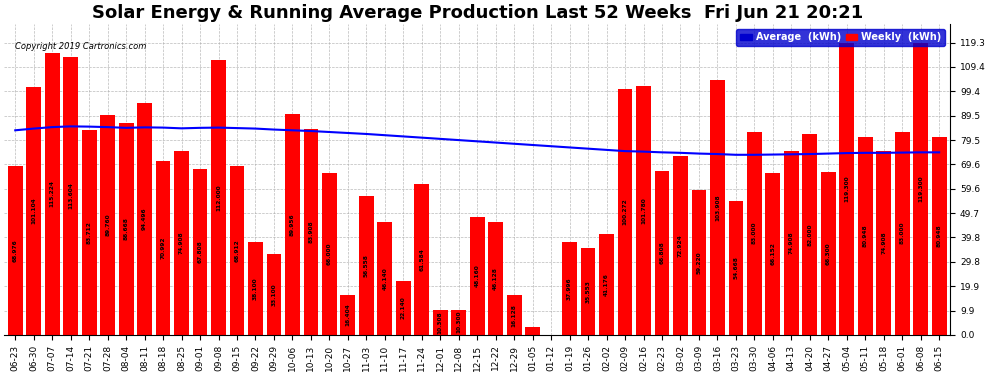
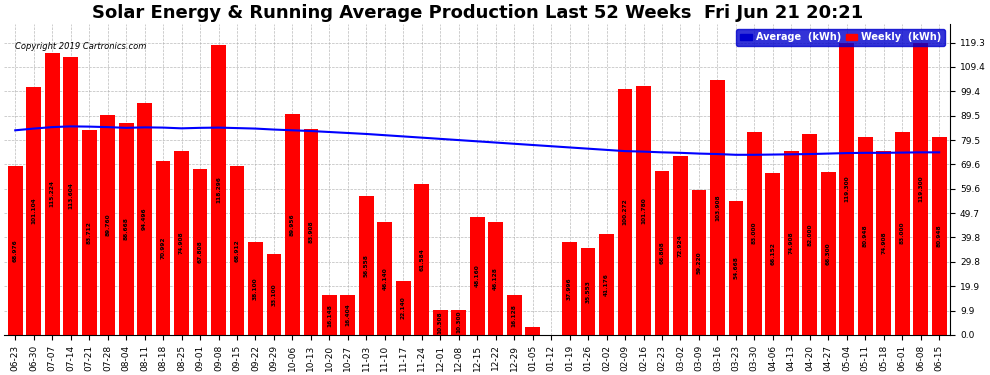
Weekly (kWh)/09-08: 112.0 -> 118.3
Weekly (kWh)/10-20: 66.0 -> 16.1
